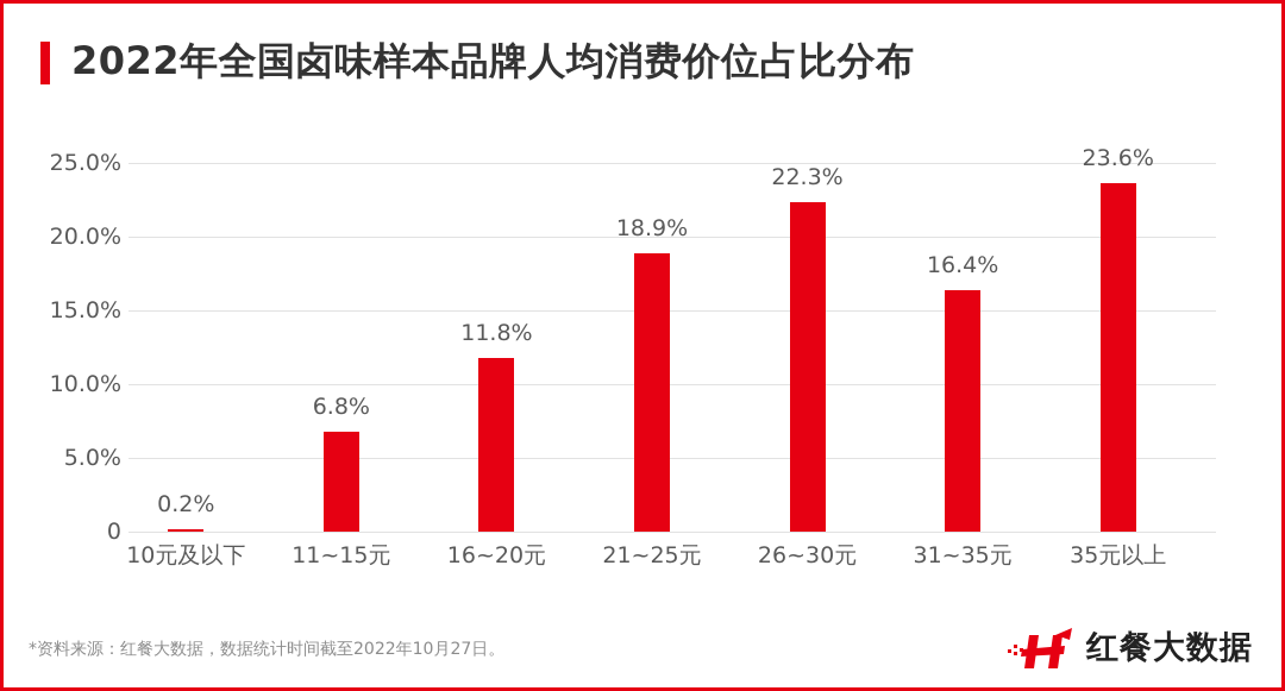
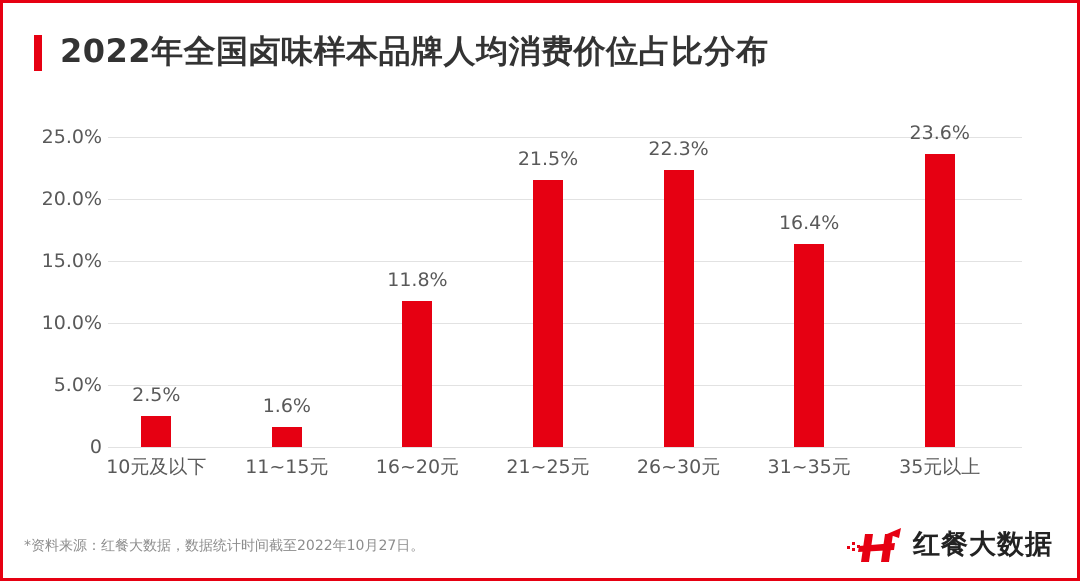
10元及以下: 0.2% -> 2.5%
11~15元: 6.8% -> 1.6%
21~25元: 18.9% -> 21.5%
